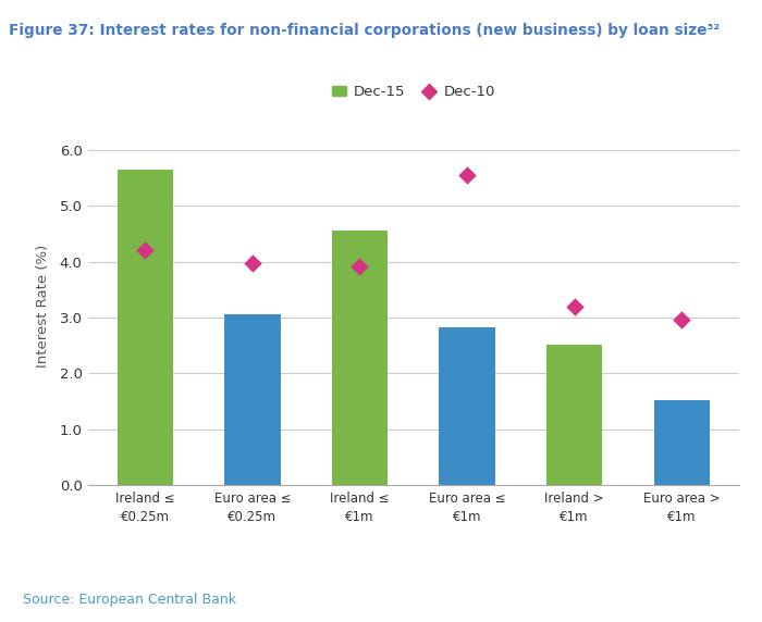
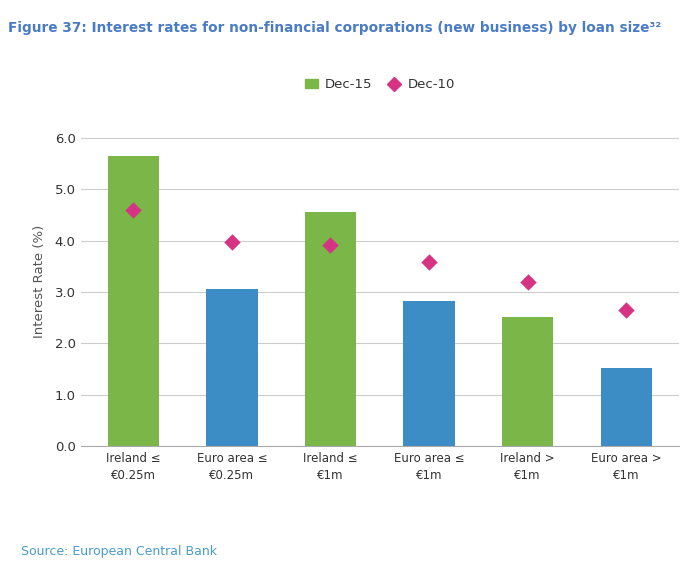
Dec-10/Ireland ≤ €0.25m: 4.20 -> 4.60
Dec-10/Euro area ≤ €1m: 5.54 -> 3.58
Dec-10/Euro area > €1m: 2.96 -> 2.65
